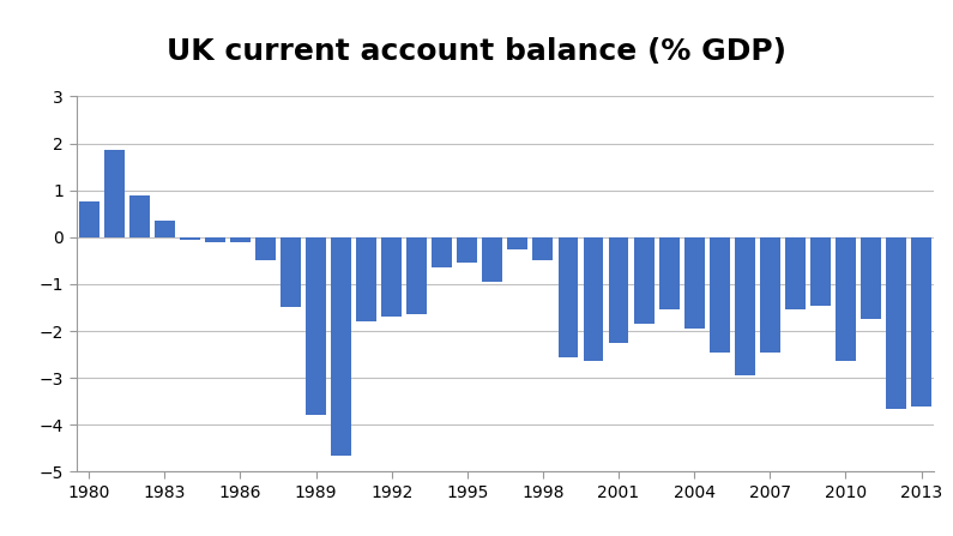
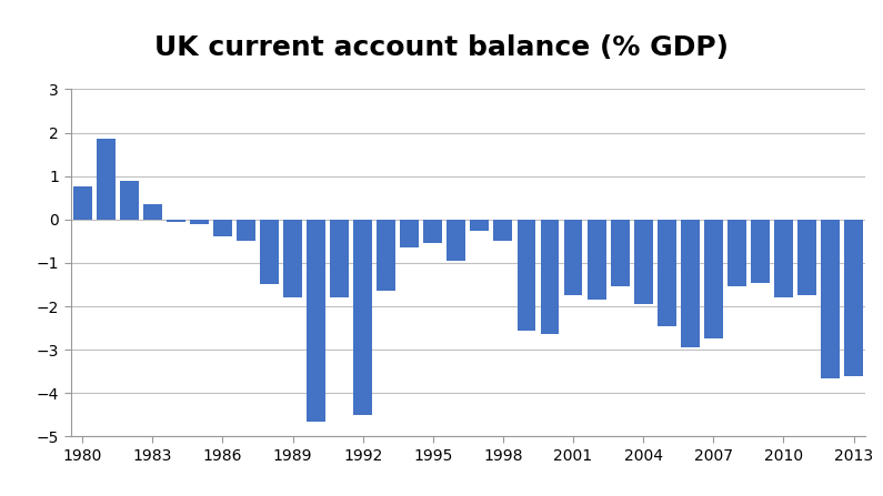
1986: -0.10 -> -0.40
1989: -3.80 -> -1.80
1992: -1.70 -> -4.50
2001: -2.25 -> -1.75
2007: -2.45 -> -2.75
2010: -2.65 -> -1.80
